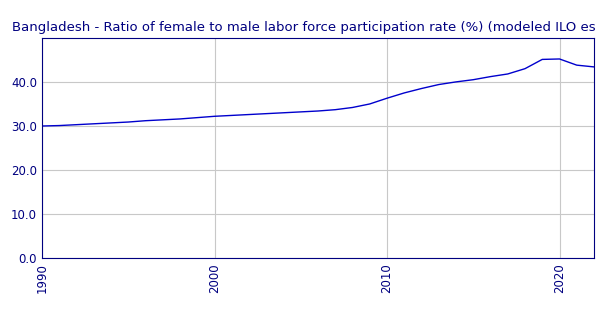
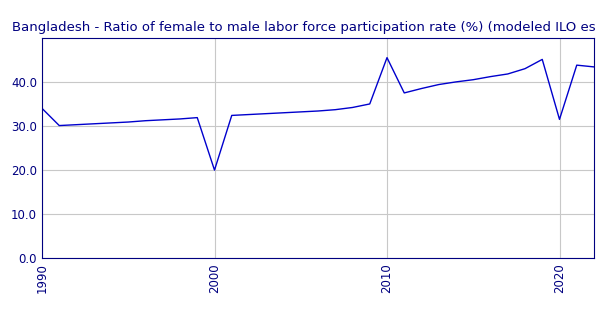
1990: 30.0 -> 34.0
2000: 32.2 -> 20.0
2010: 36.3 -> 45.5
2020: 45.2 -> 31.5
